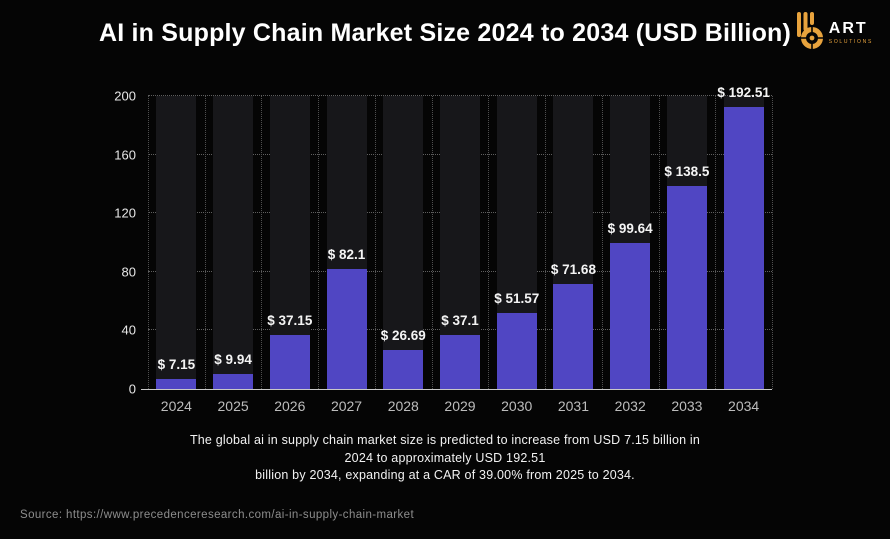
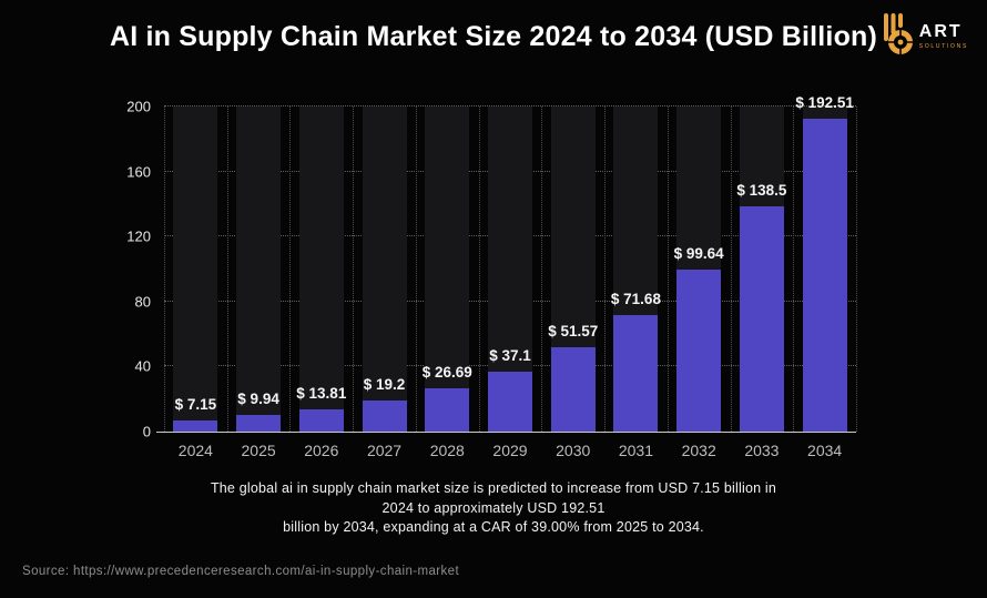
2026: 37.15 -> 13.81
2027: 82.1 -> 19.2
